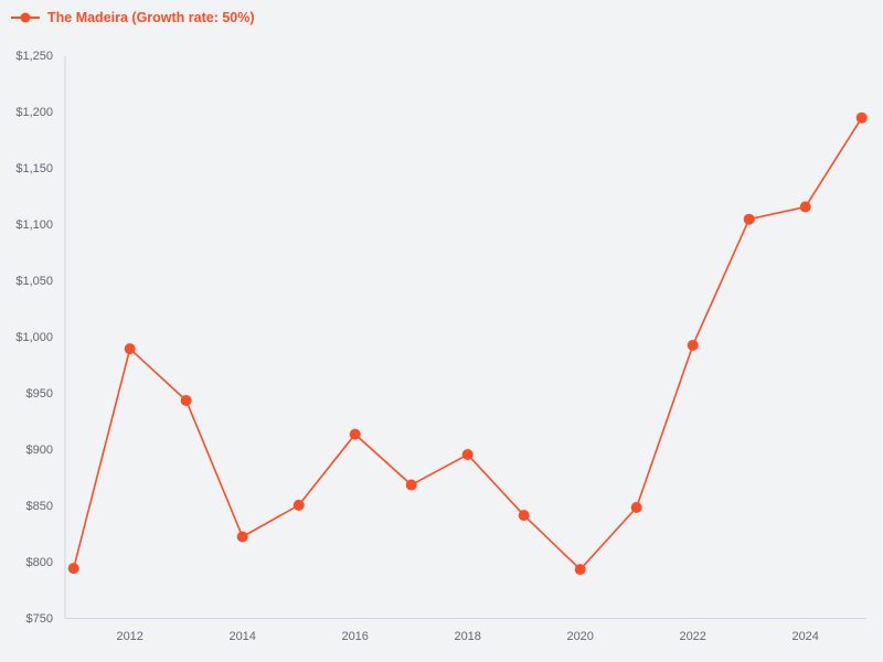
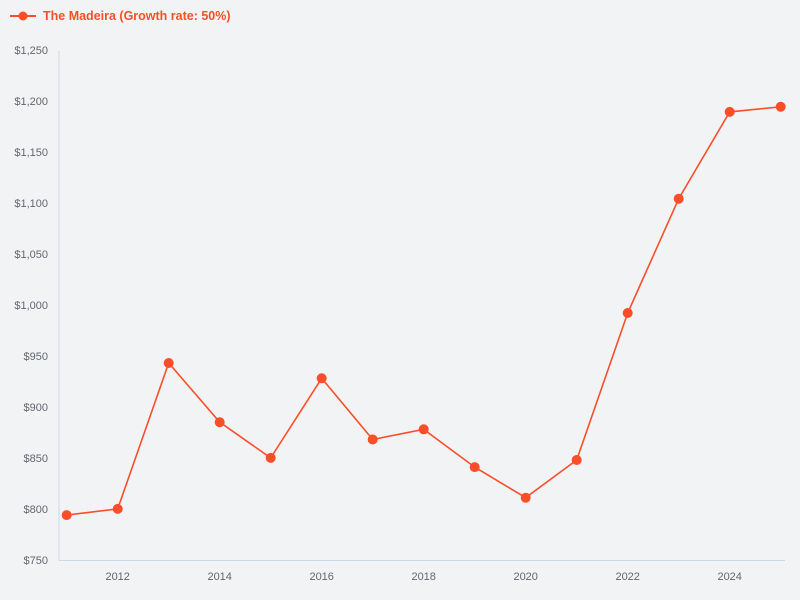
2012: $990 -> $801
2014: $823 -> $886
2016: $914 -> $929
2018: $896 -> $879
2020: $794 -> $812
2024: $1116 -> $1190
